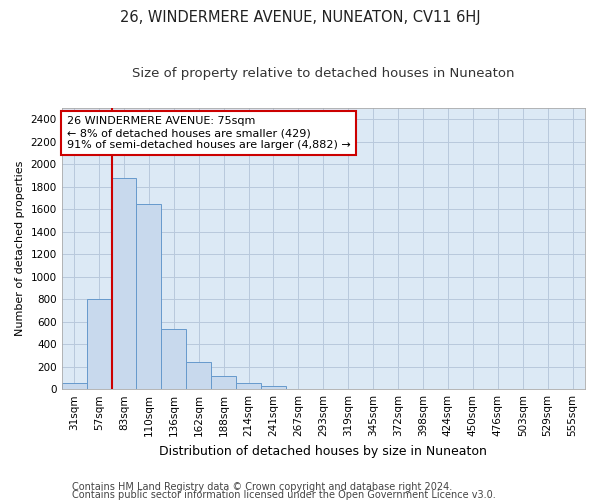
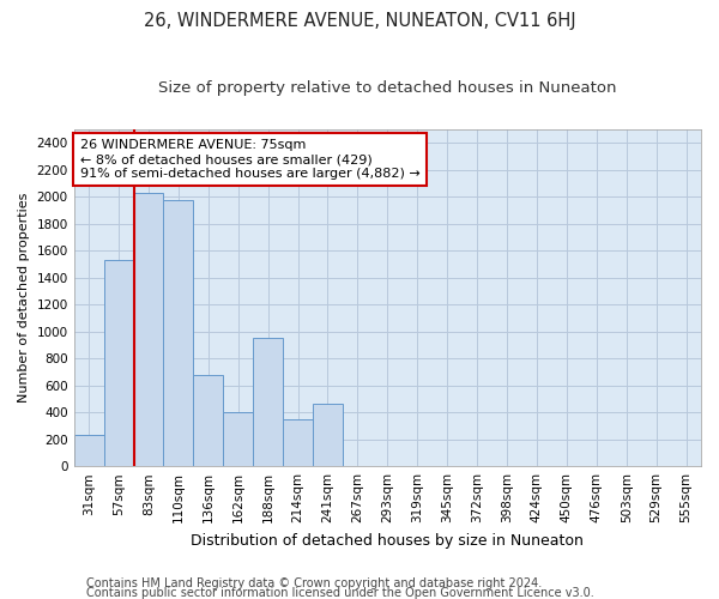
31sqm: 60 -> 230
57sqm: 800 -> 1530
83sqm: 1880 -> 2030
110sqm: 1650 -> 1980
136sqm: 540 -> 680
162sqm: 240 -> 400
188sqm: 120 -> 950
214sqm: 60 -> 350
241sqm: 30 -> 460
